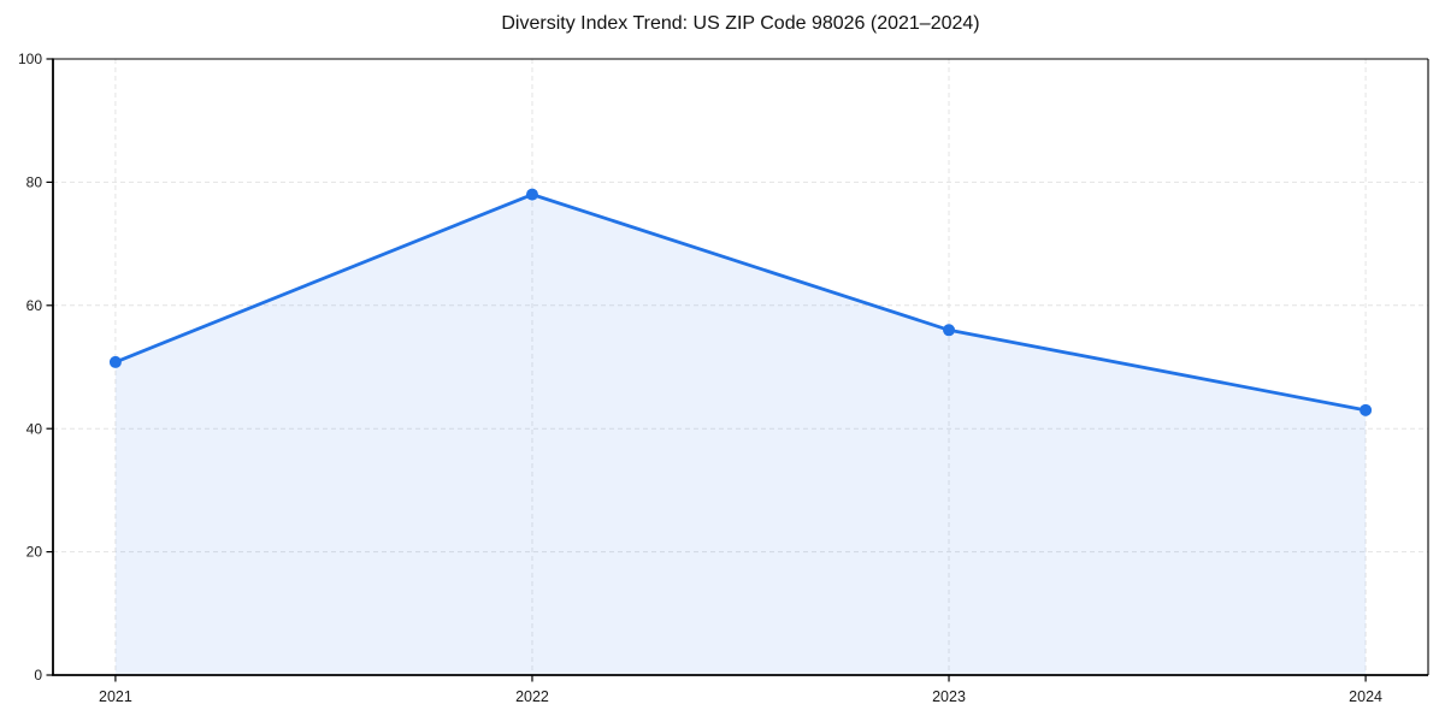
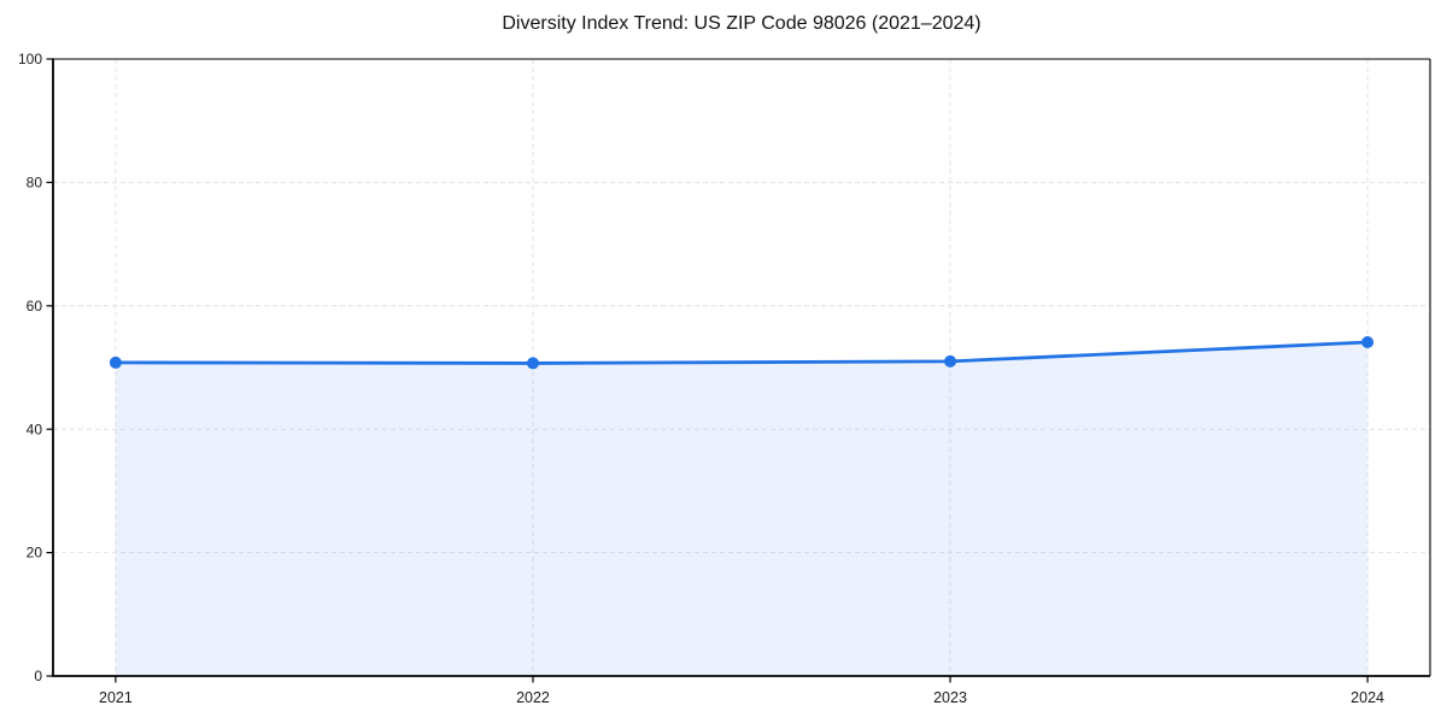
2022: 78 -> 51
2023: 56 -> 51
2024: 43 -> 54
